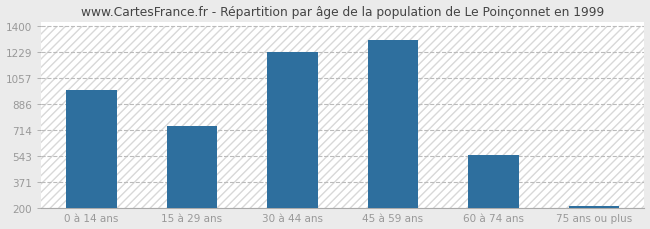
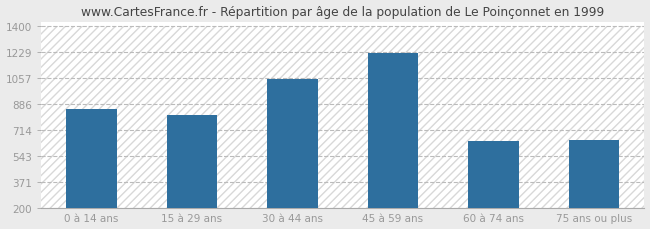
0 à 14 ans: 980 -> 850
15 à 29 ans: 740 -> 810
30 à 44 ans: 1230 -> 1050
45 à 59 ans: 1310 -> 1220
60 à 74 ans: 550 -> 640
75 ans ou plus: 220 -> 650
